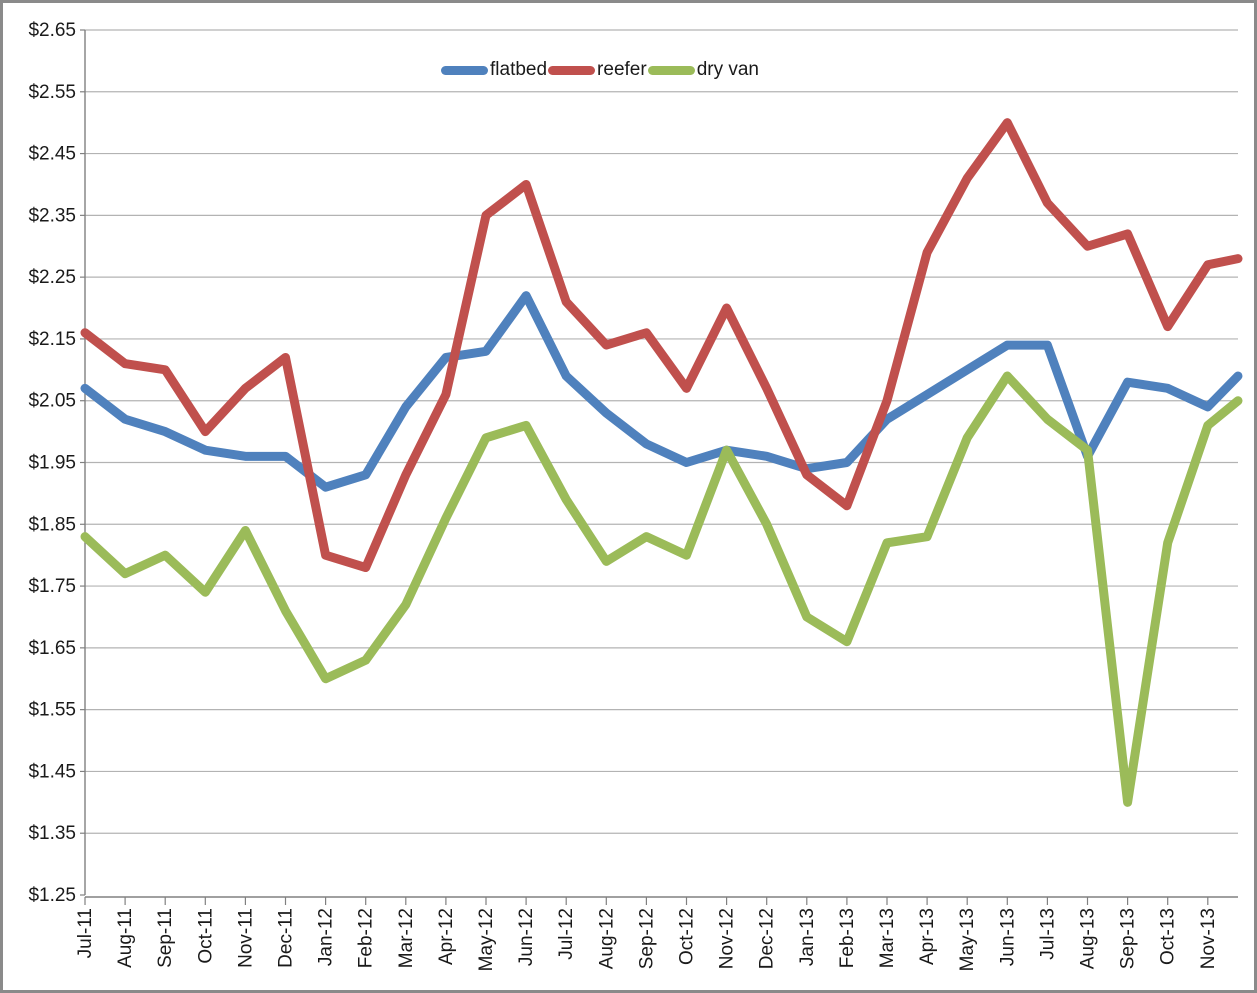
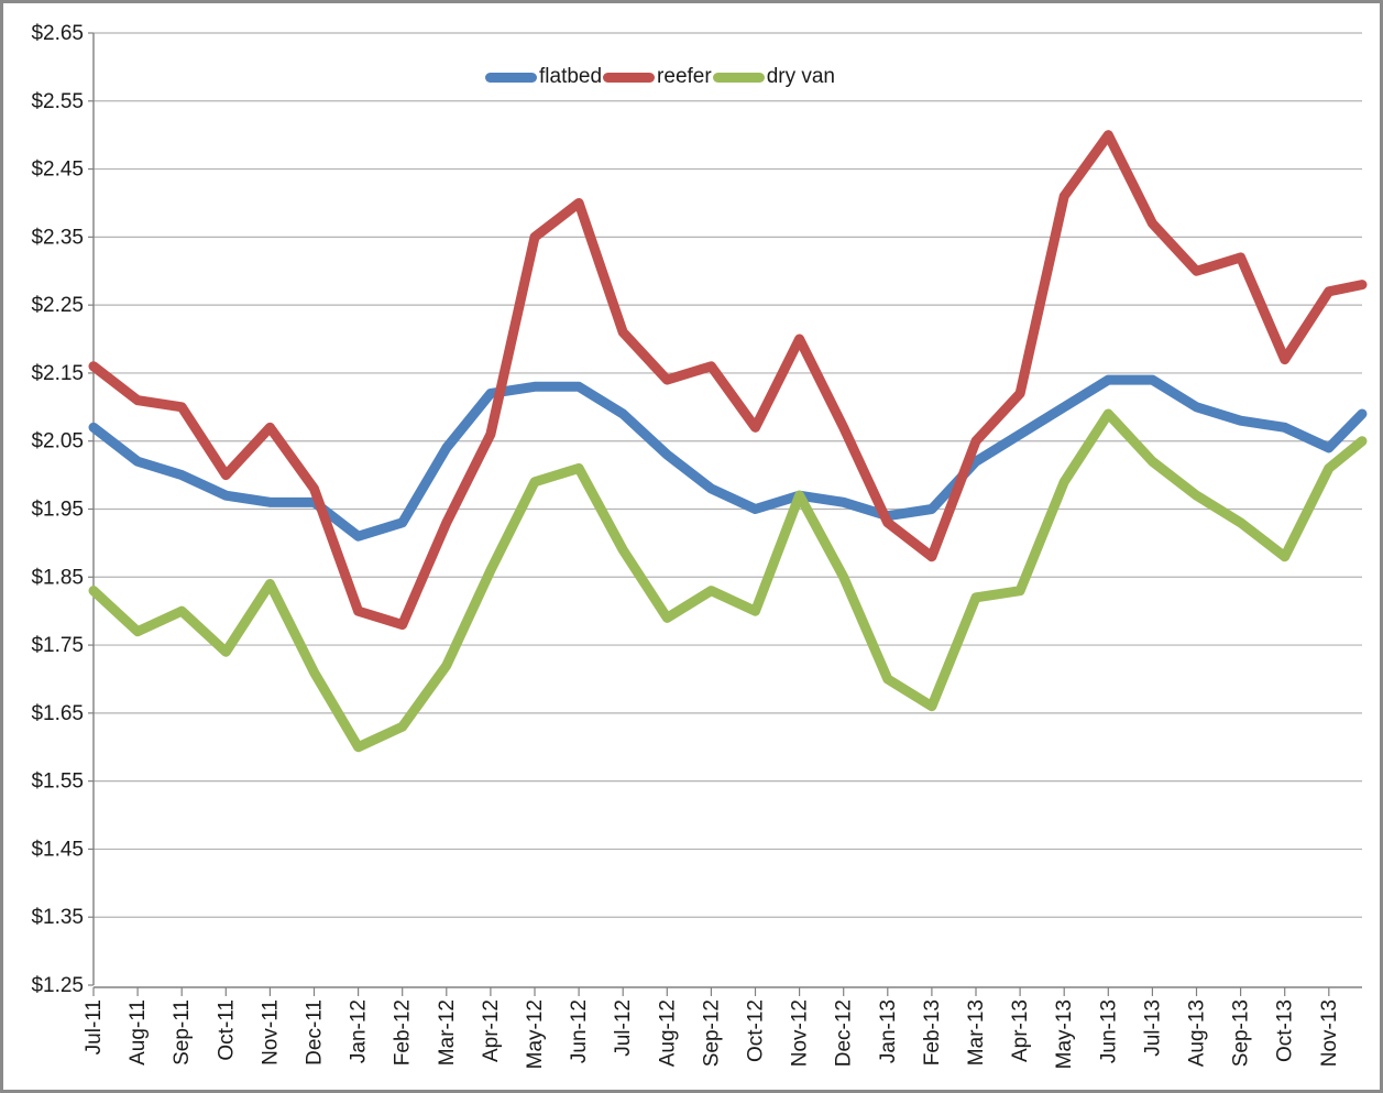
reefer/Dec-11: $2.12 -> $1.98
flatbed/Jun-12: $2.22 -> $2.13
reefer/Apr-13: $2.29 -> $2.12
flatbed/Aug-13: $1.96 -> $2.10
dry van/Sep-13: $1.40 -> $1.93
dry van/Oct-13: $1.82 -> $1.88
